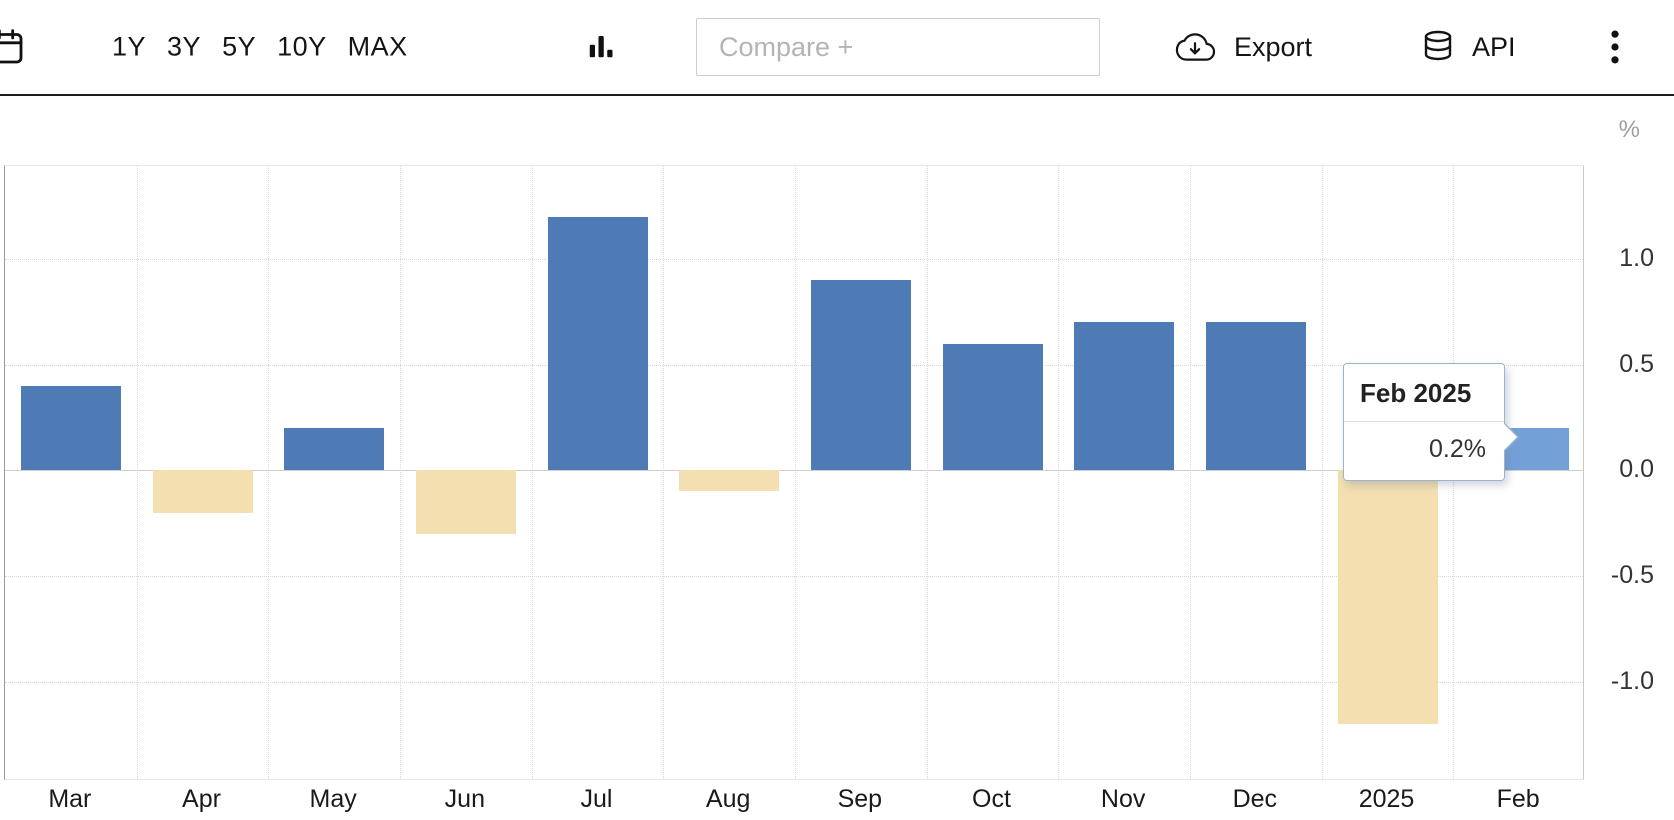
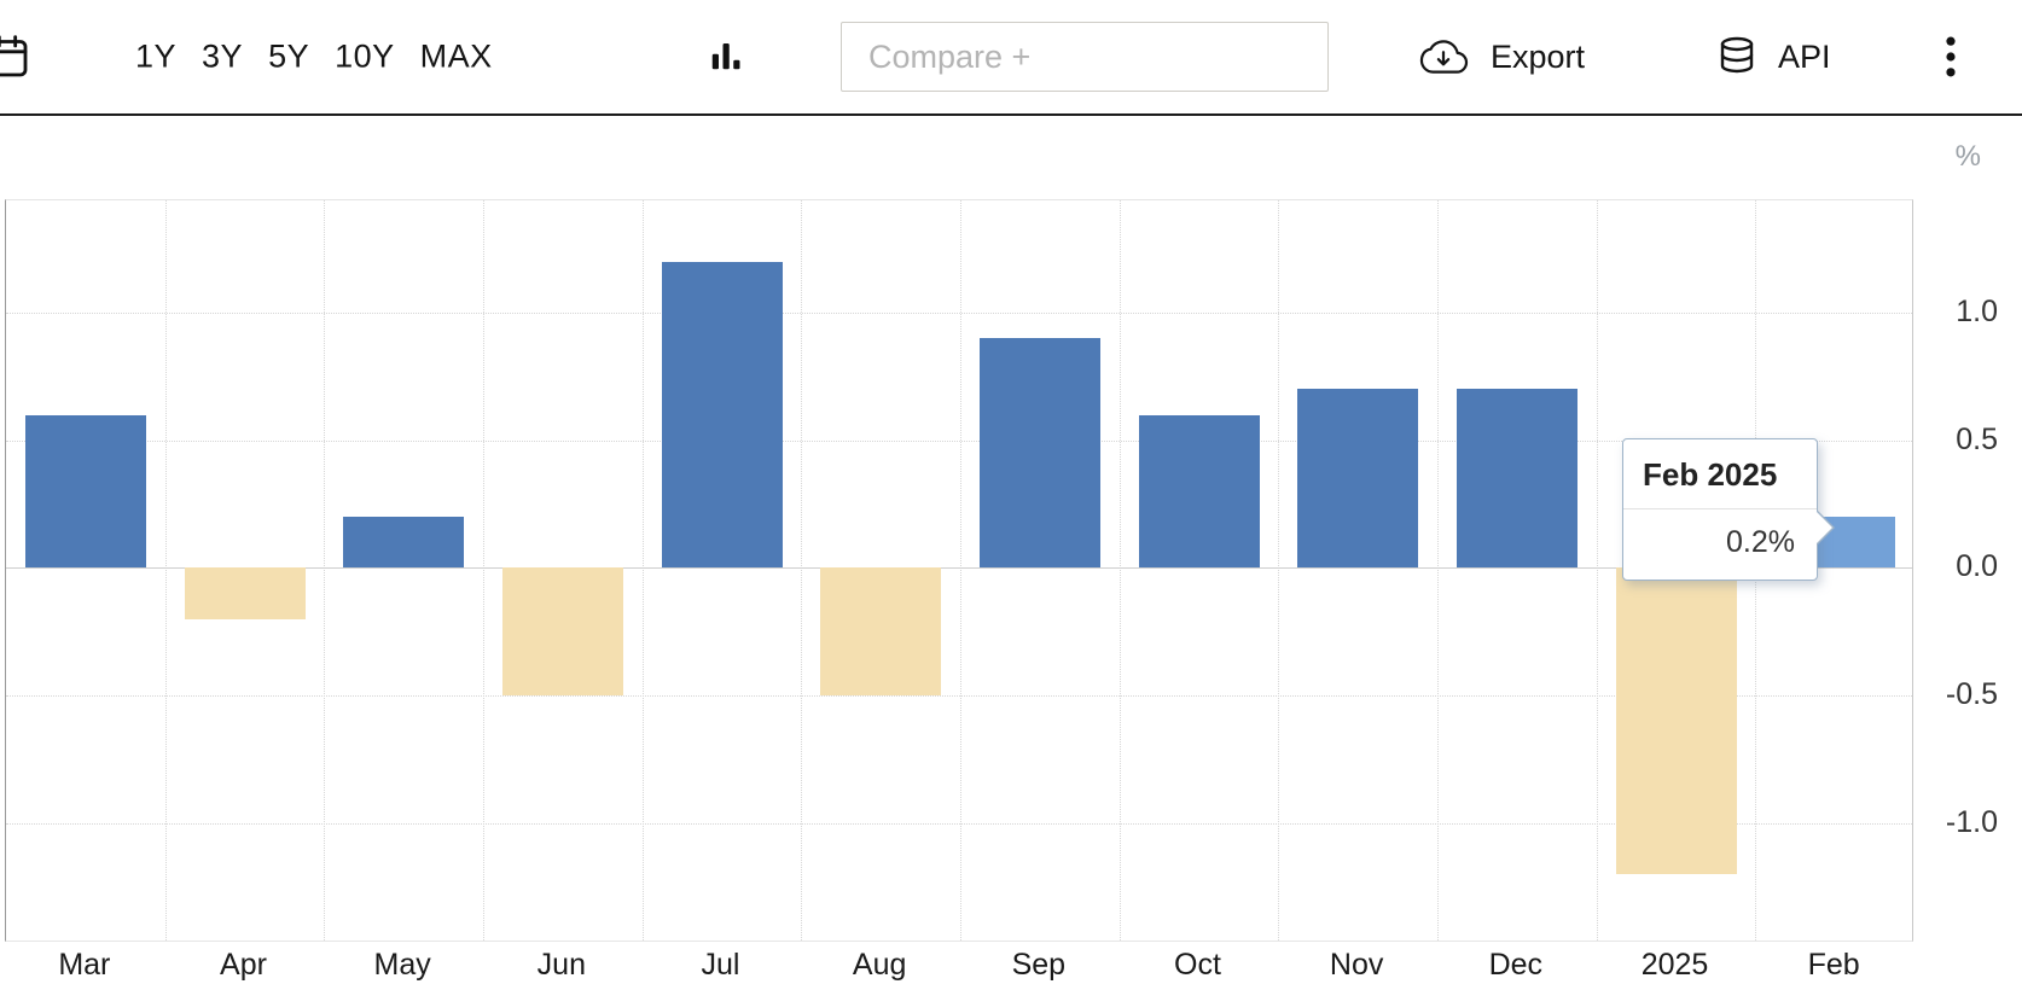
Mar: 0.4 -> 0.6
Jun: -0.3 -> -0.5
Aug: -0.1 -> -0.5
